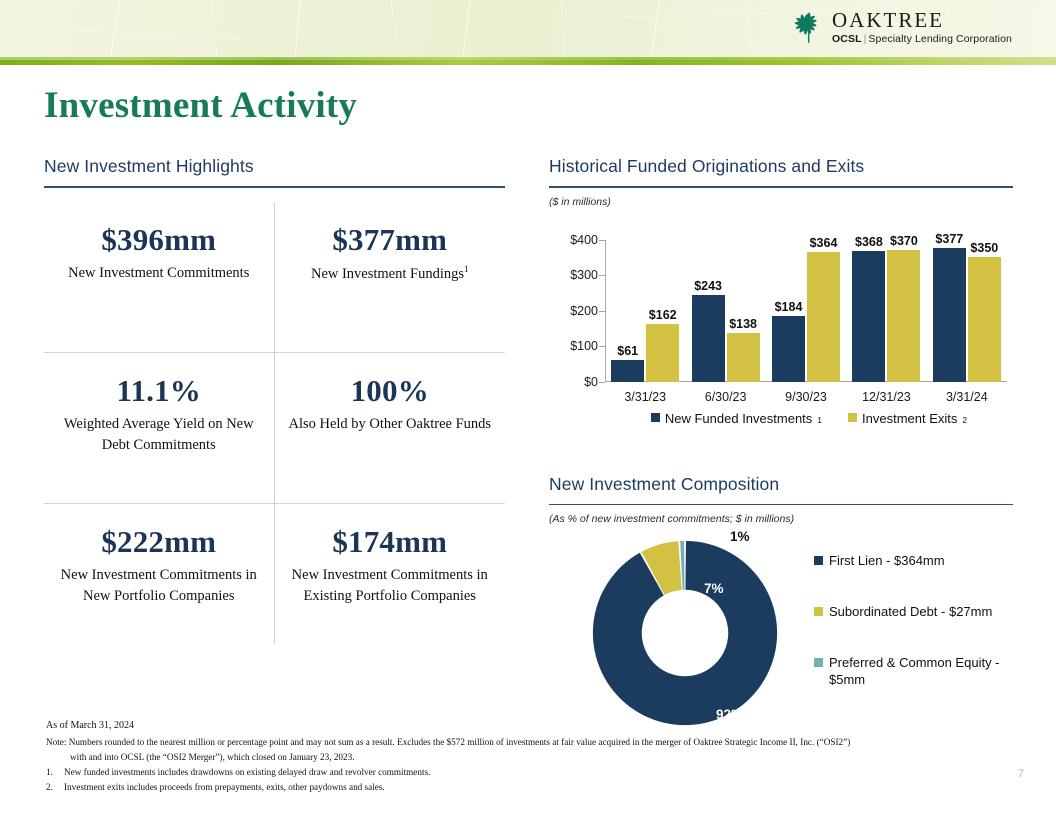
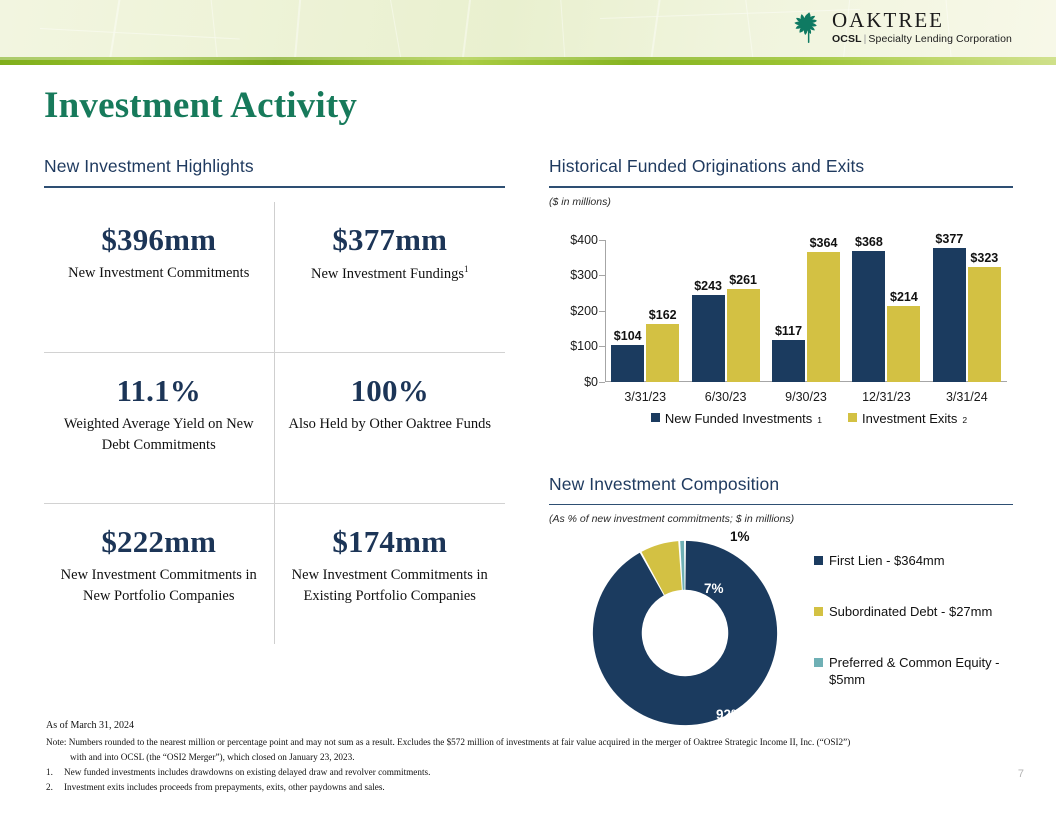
Historical Funded Originations and Exits/New Funded Investments/3/31/23: $61 -> $104
Historical Funded Originations and Exits/Investment Exits/6/30/23: $138 -> $261
Historical Funded Originations and Exits/New Funded Investments/9/30/23: $184 -> $117
Historical Funded Originations and Exits/Investment Exits/12/31/23: $370 -> $214
Historical Funded Originations and Exits/Investment Exits/3/31/24: $350 -> $323
